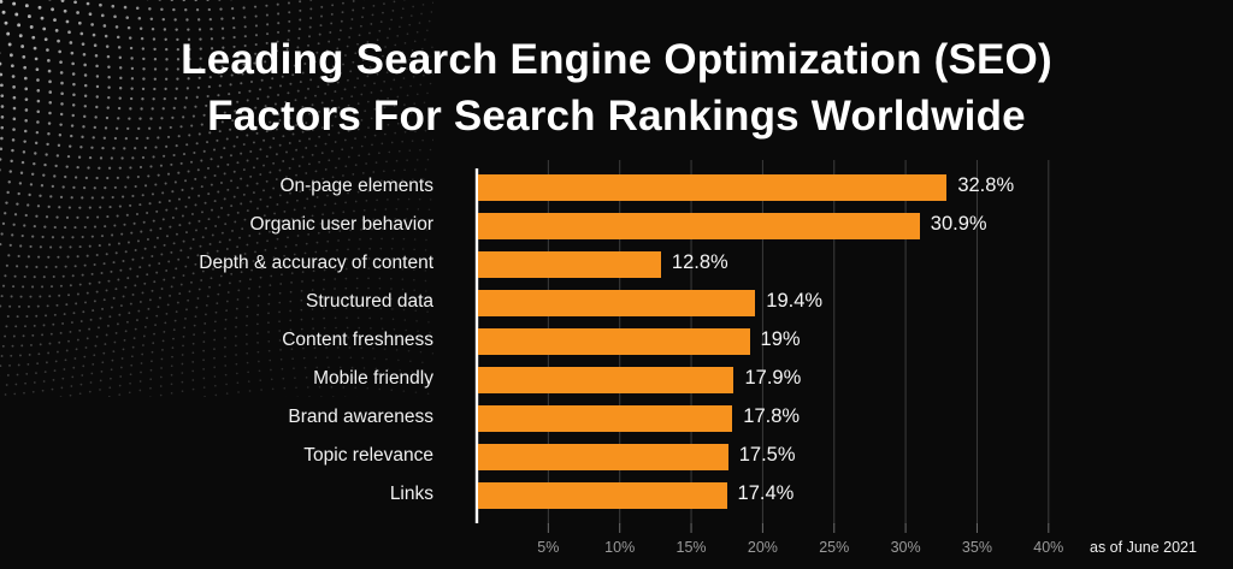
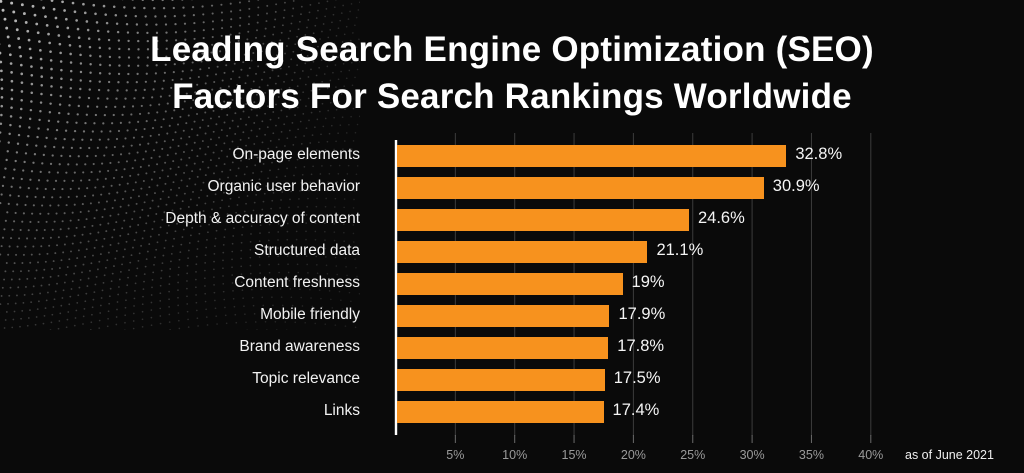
Depth & accuracy of content: 12.8% -> 24.6%
Structured data: 19.4% -> 21.1%
